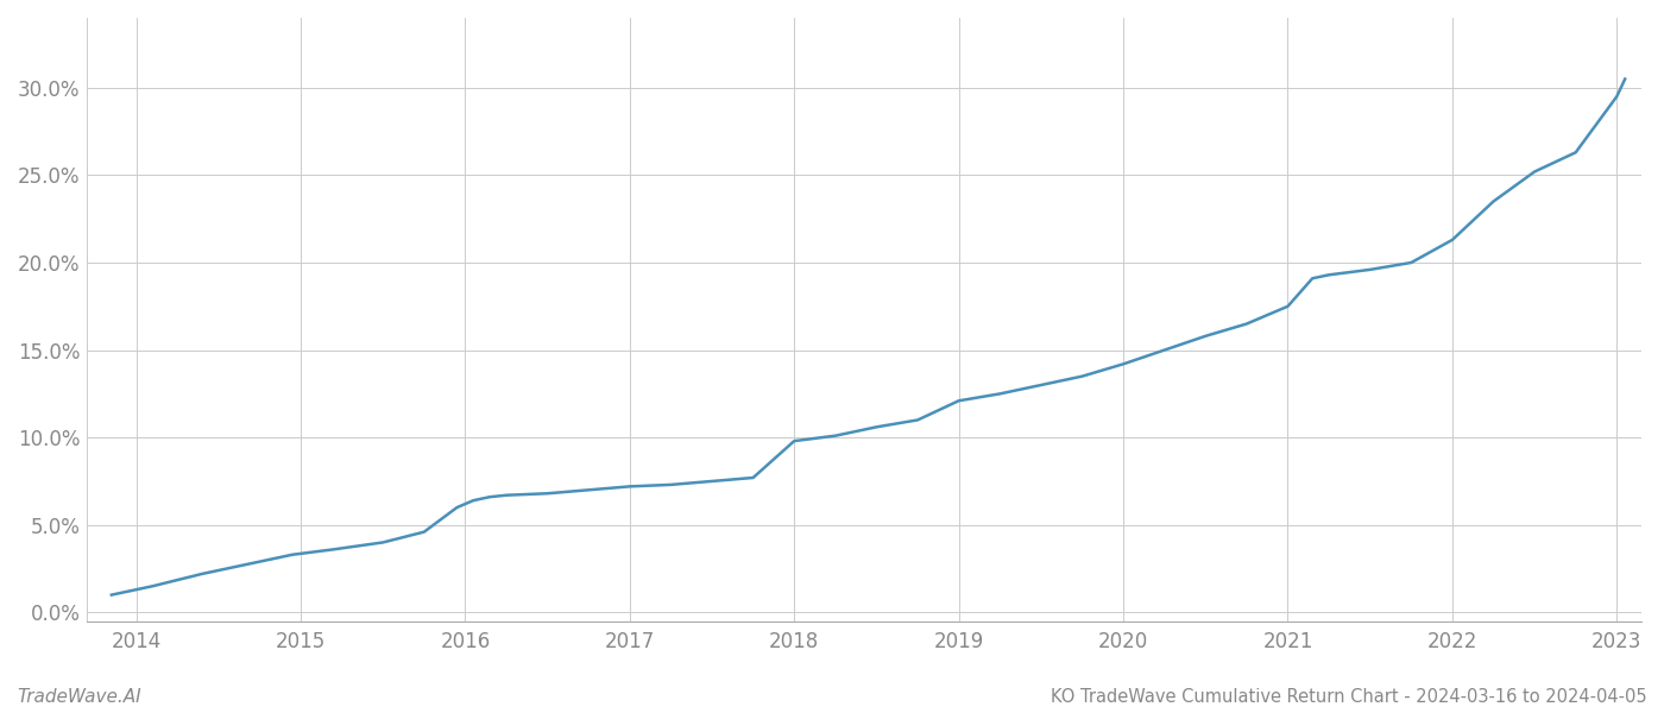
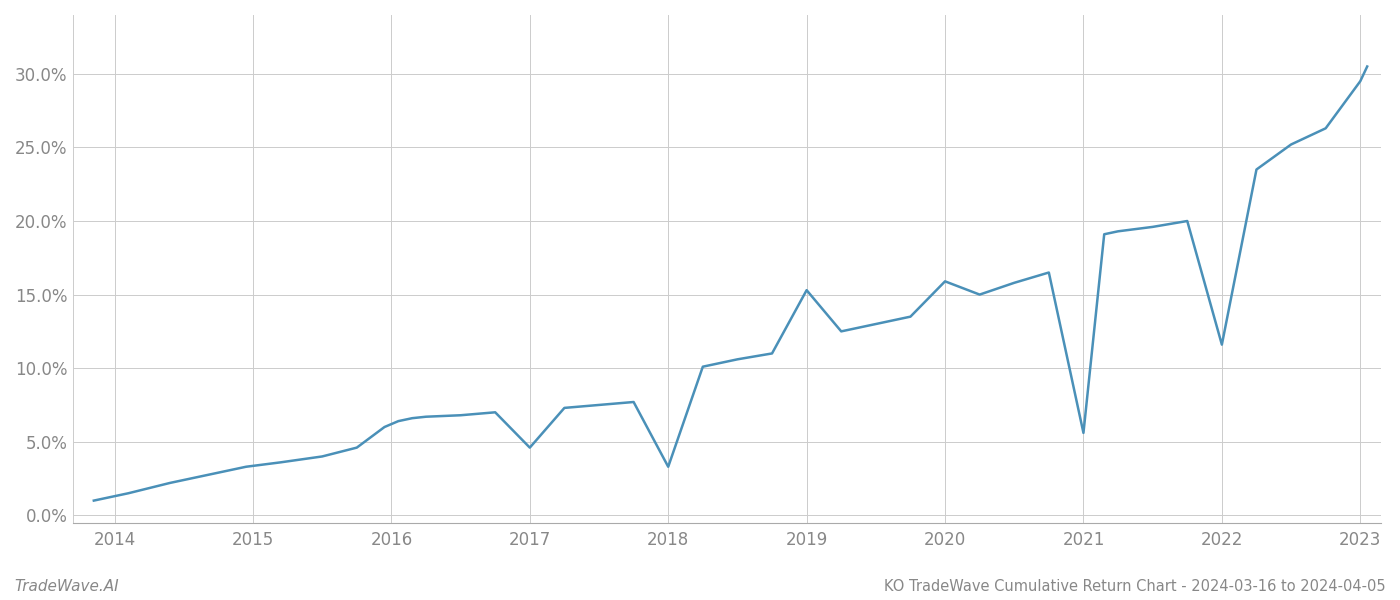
2017: 7.2% -> 4.6%
2018: 9.8% -> 3.3%
2019: 12.1% -> 15.3%
2020: 14.2% -> 15.9%
2021: 17.5% -> 5.6%
2022: 21.3% -> 11.6%
